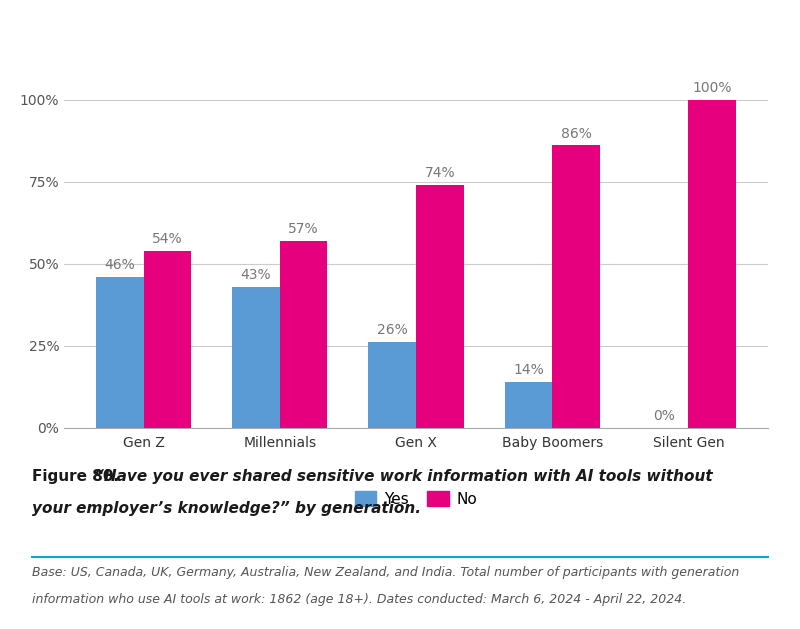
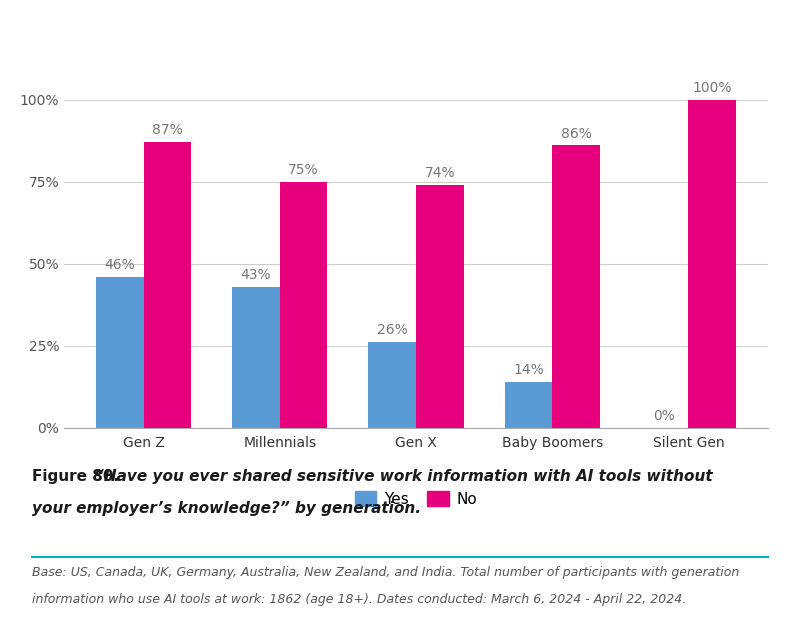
No/Gen Z: 54% -> 87%
No/Millennials: 57% -> 75%
